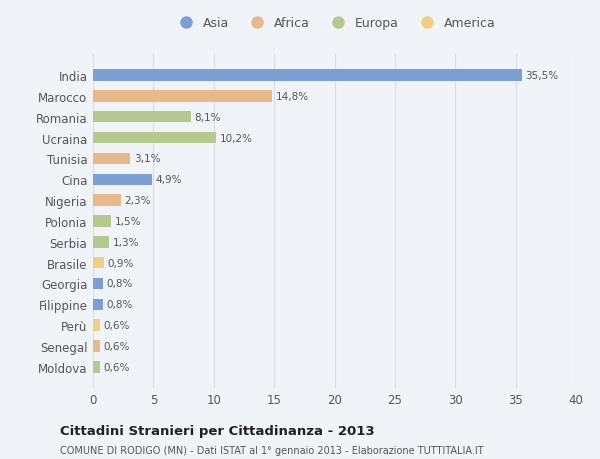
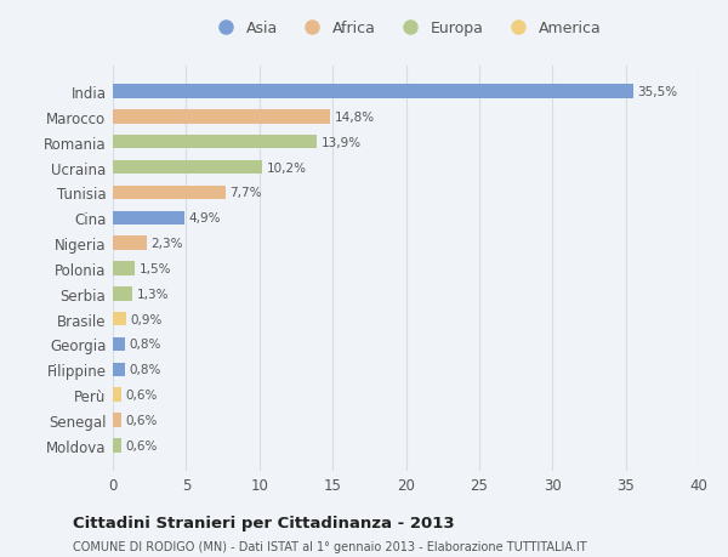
Romania: 8,1% -> 13,9%
Tunisia: 3,1% -> 7,7%
